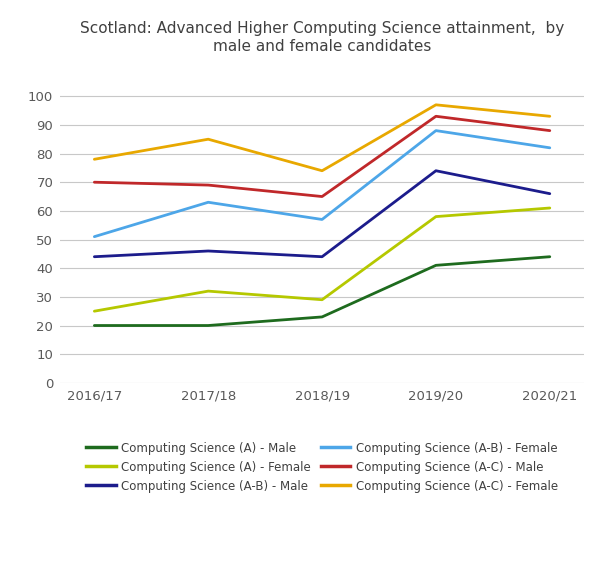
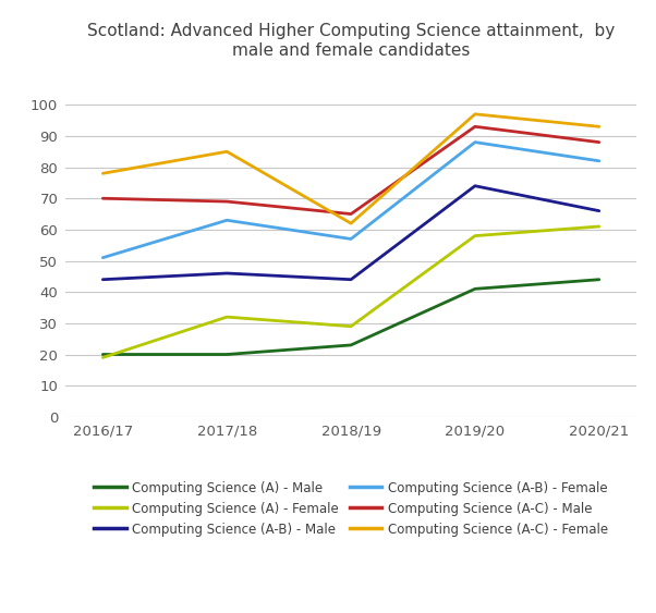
Computing Science (A) - Female/2016/17: 25 -> 19
Computing Science (A-C) - Female/2018/19: 74 -> 62
